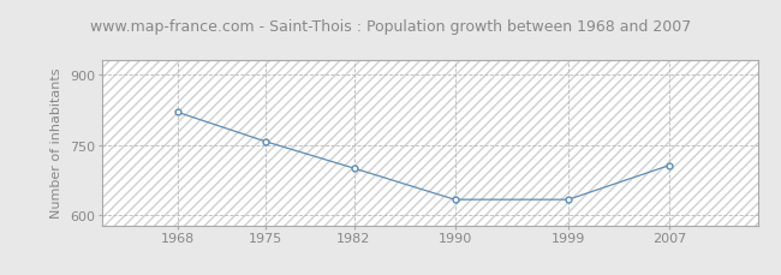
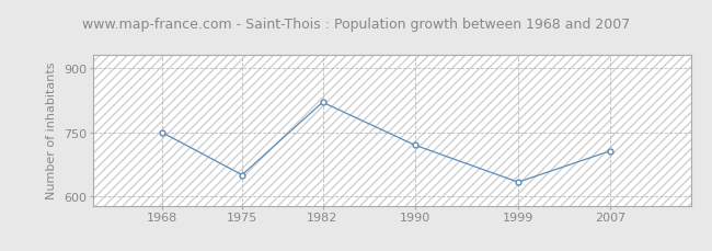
1968: 820 -> 750
1975: 757 -> 650
1982: 700 -> 820
1990: 633 -> 720
